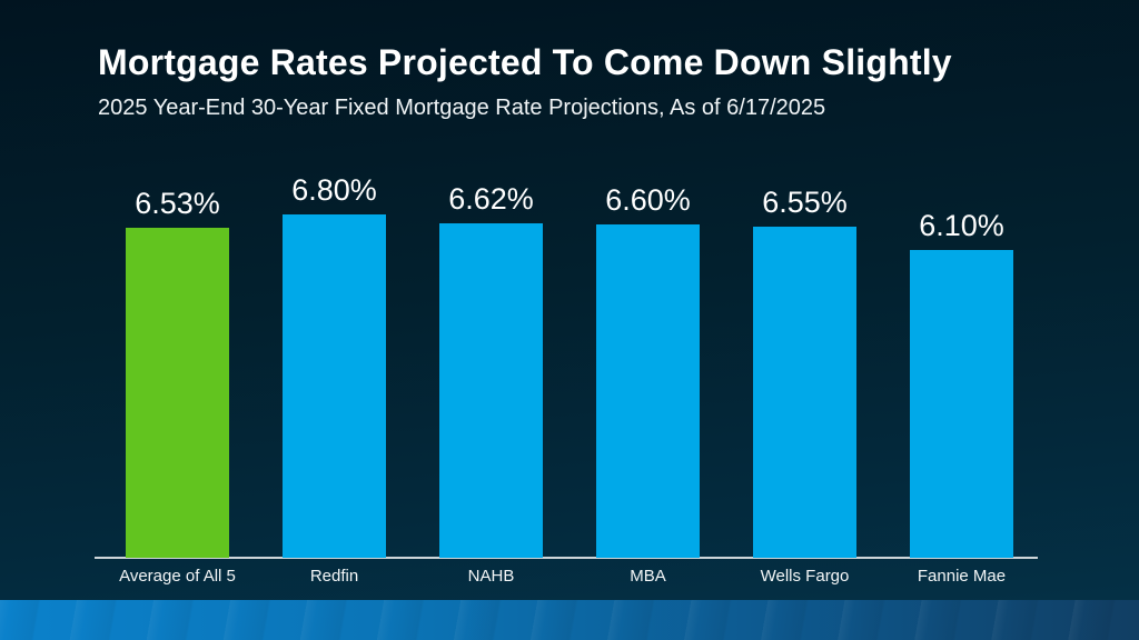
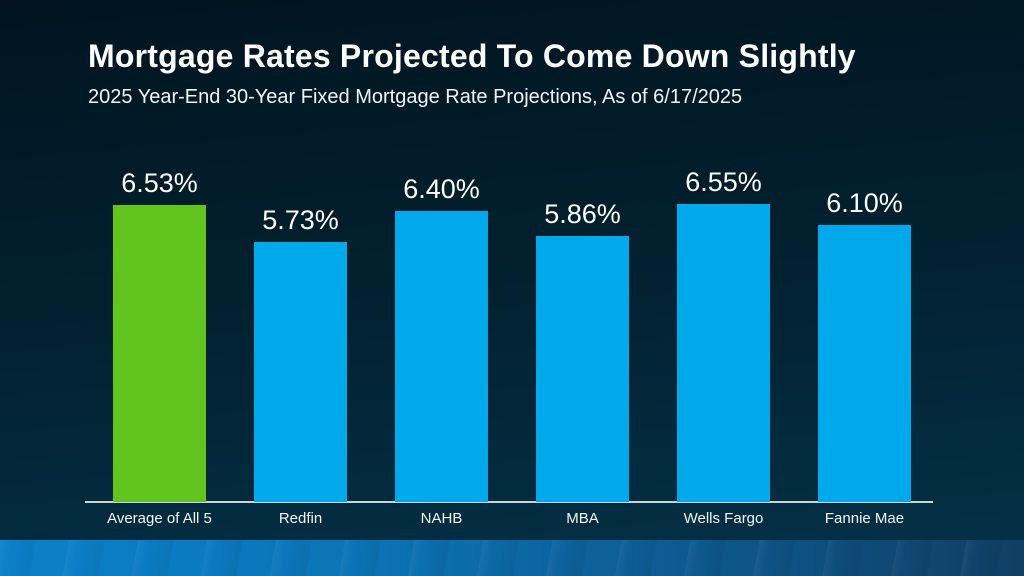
Redfin: 6.80% -> 5.73%
NAHB: 6.62% -> 6.40%
MBA: 6.60% -> 5.86%
